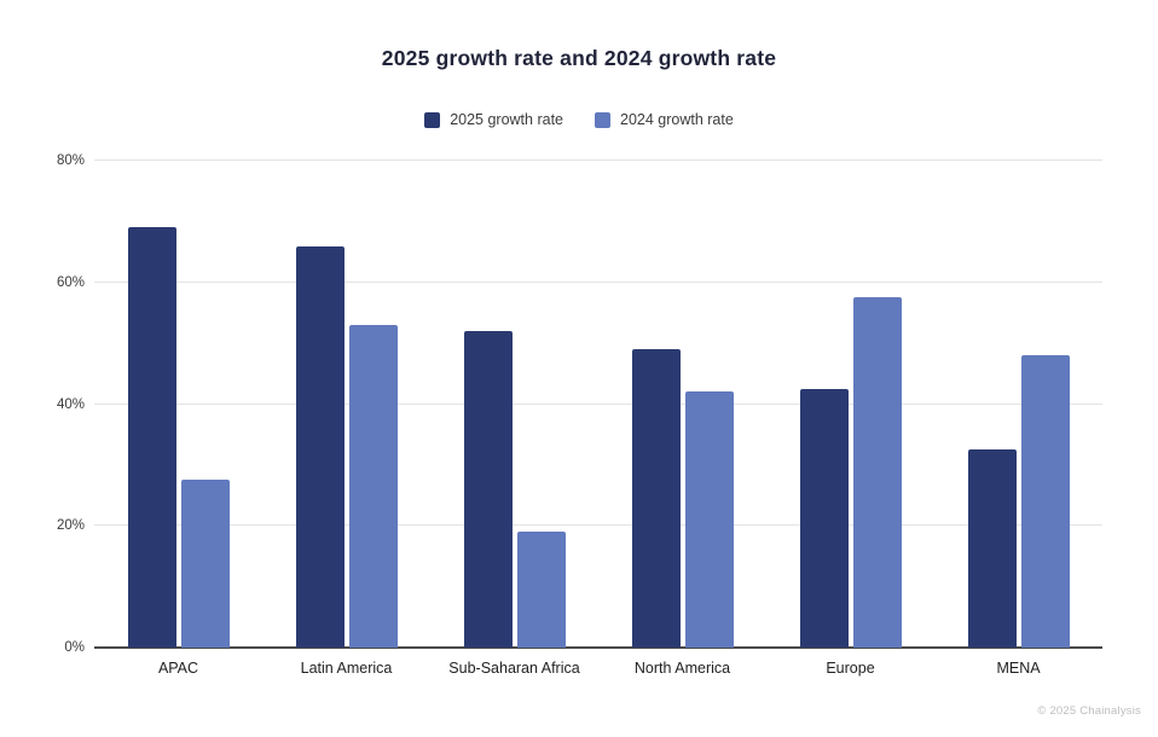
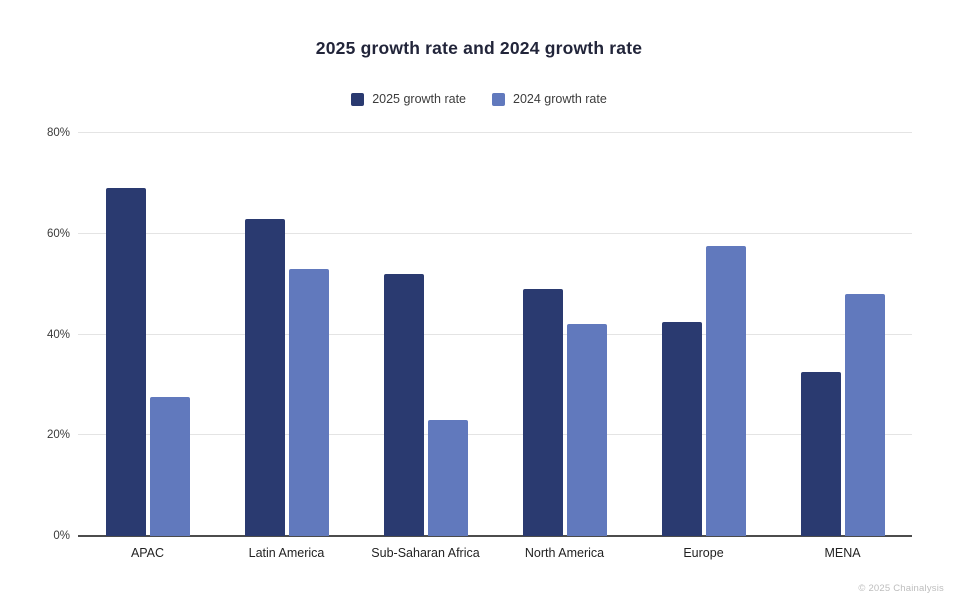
2025 growth rate/Latin America: 66% -> 63%
2024 growth rate/Sub-Saharan Africa: 19% -> 23%
